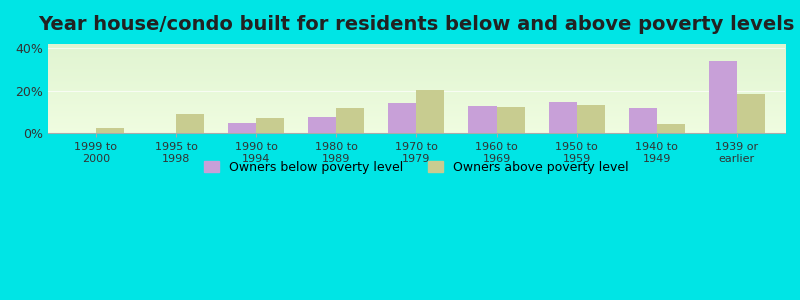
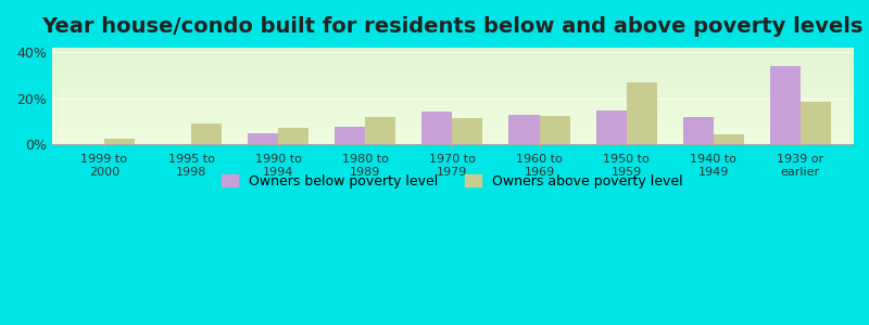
Owners above poverty level/1970 to 1979: 20.5% -> 11.5%
Owners above poverty level/1950 to 1959: 13.5% -> 27.0%
